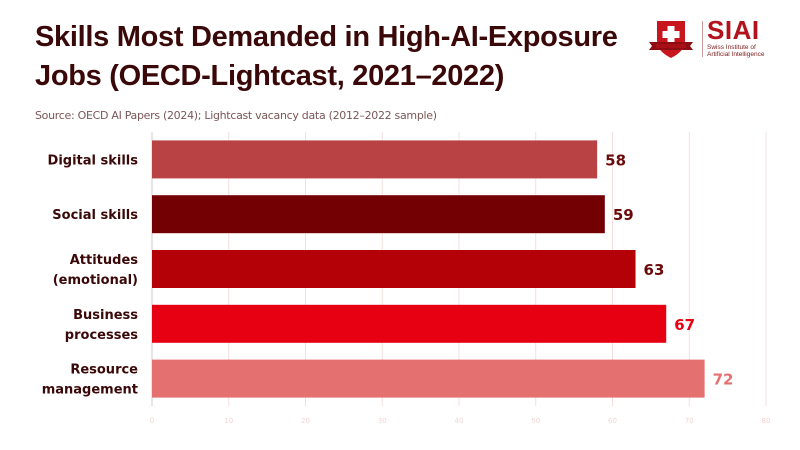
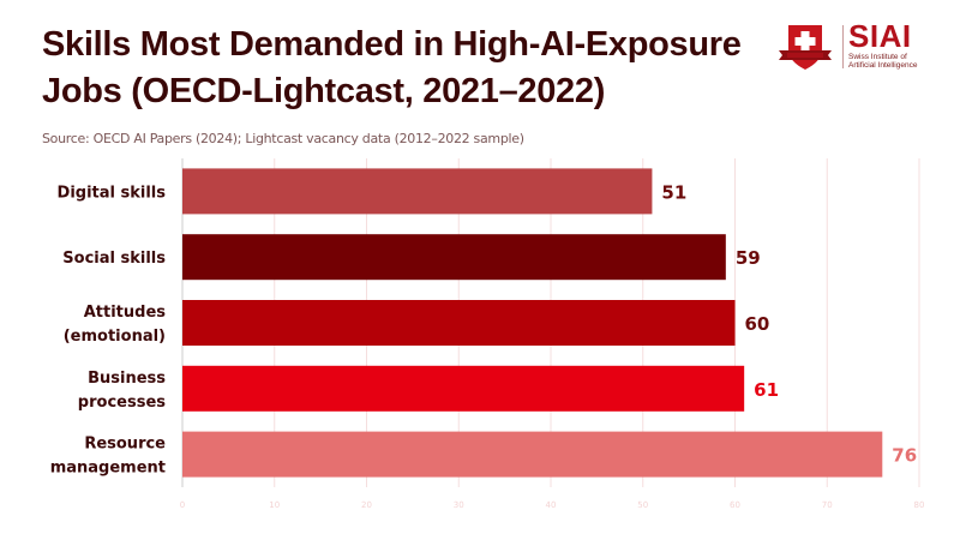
Digital skills: 58 -> 51
Attitudes (emotional): 63 -> 60
Business processes: 67 -> 61
Resource management: 72 -> 76
